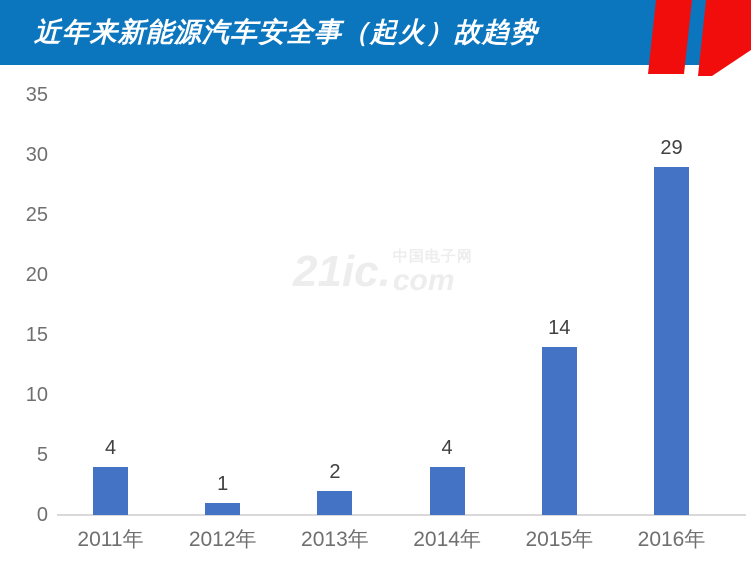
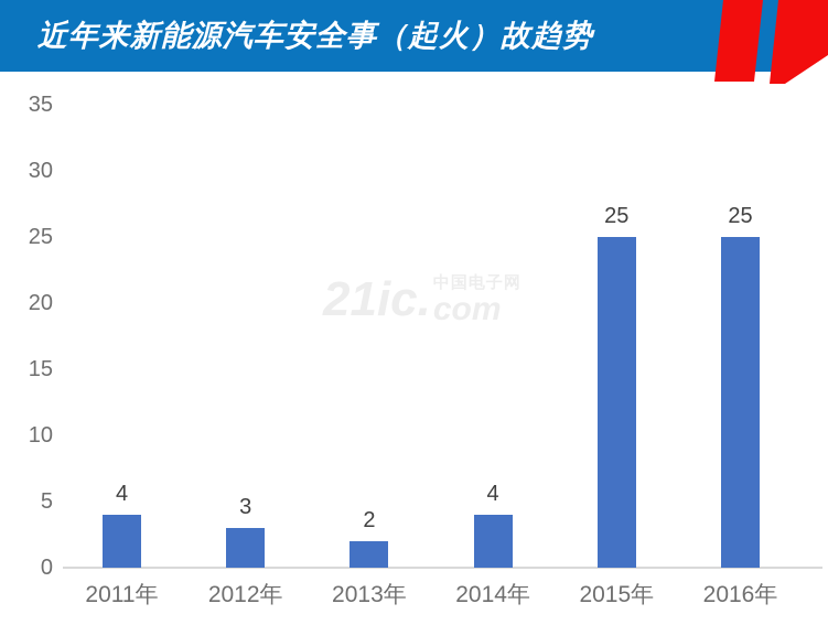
2012年: 1 -> 3
2015年: 14 -> 25
2016年: 29 -> 25
